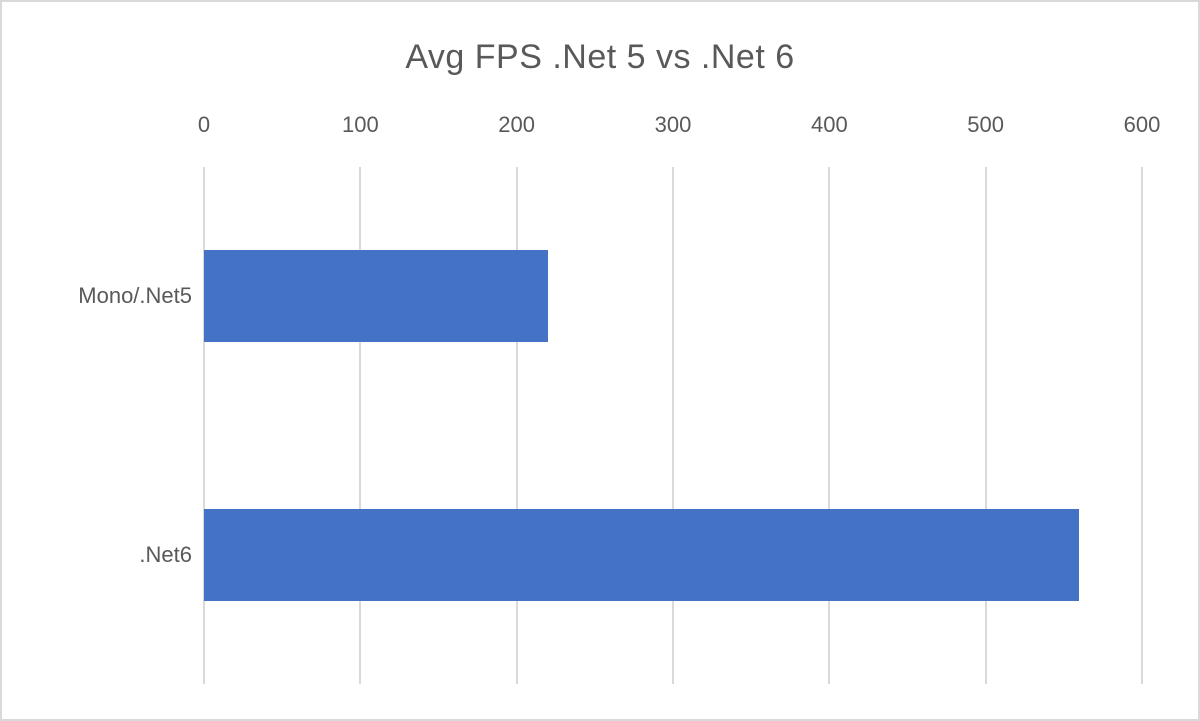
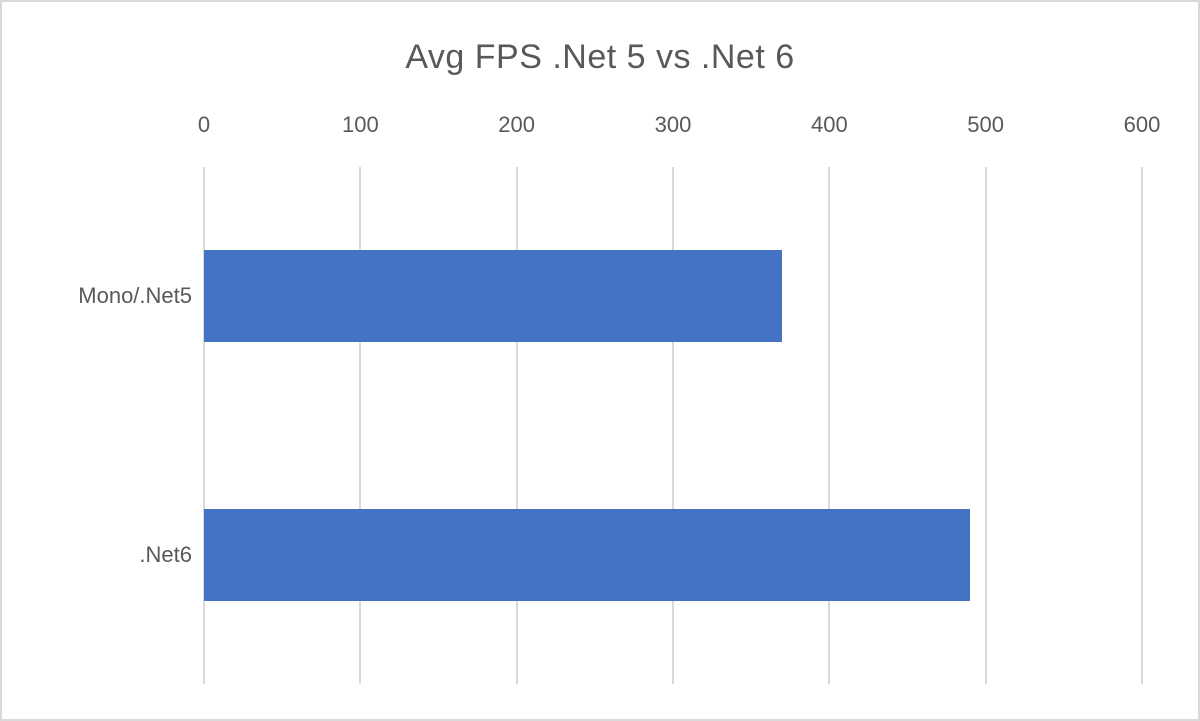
Mono/.Net5: 220 -> 370
.Net6: 560 -> 490
